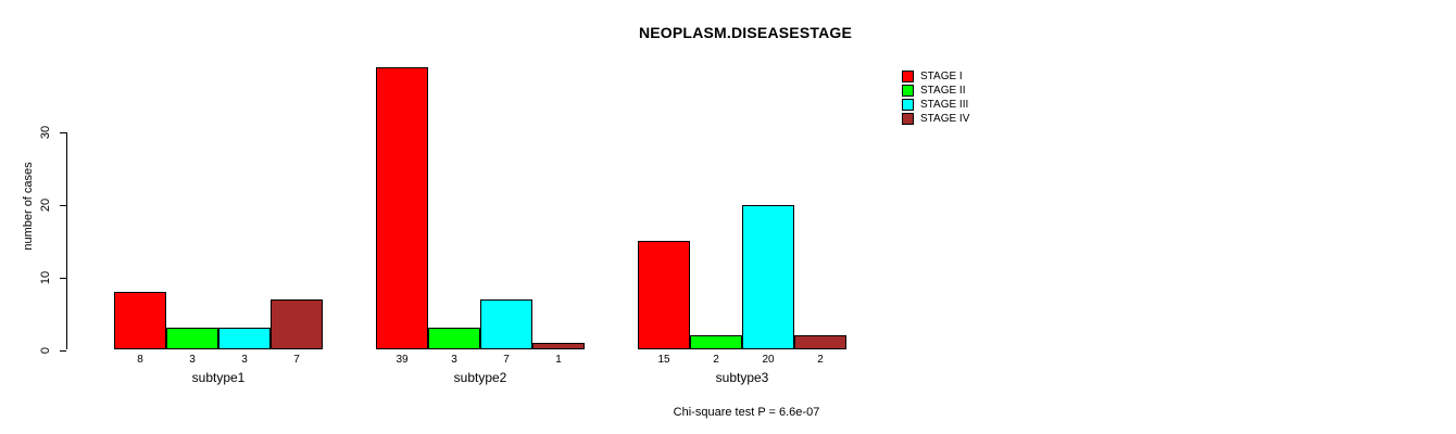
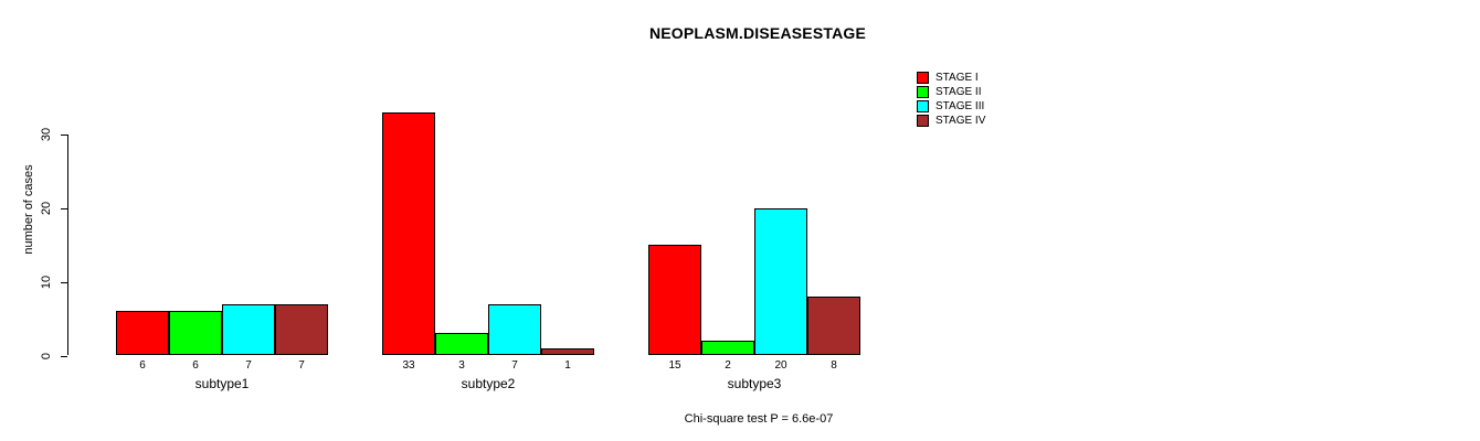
STAGE I/subtype1: 8 -> 6
STAGE II/subtype1: 3 -> 6
STAGE III/subtype1: 3 -> 7
STAGE I/subtype2: 39 -> 33
STAGE IV/subtype3: 2 -> 8
